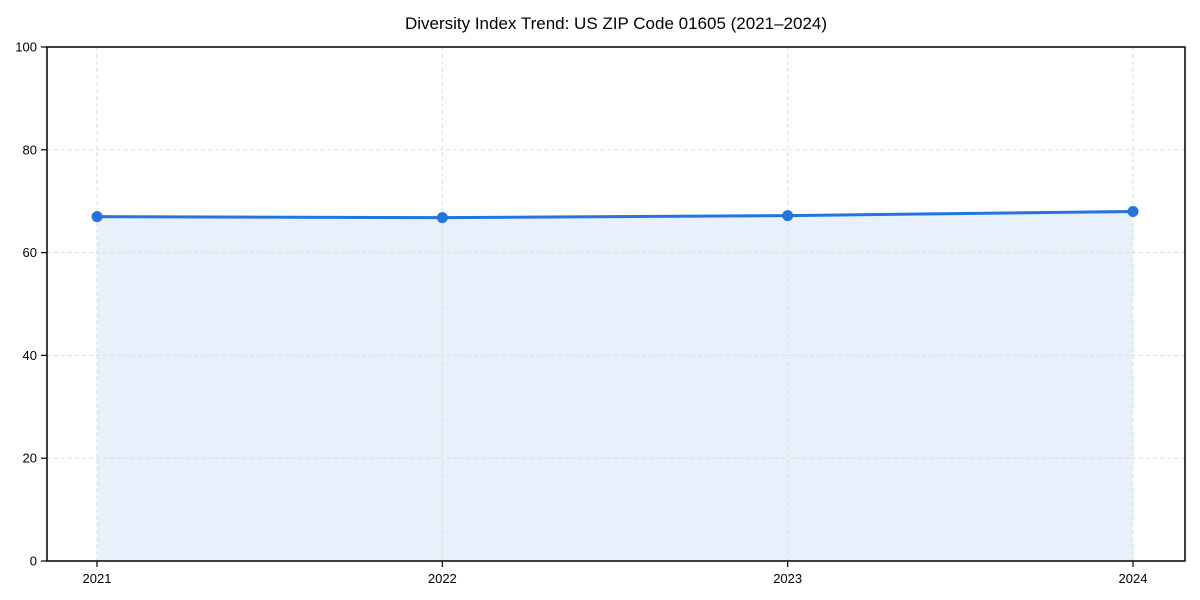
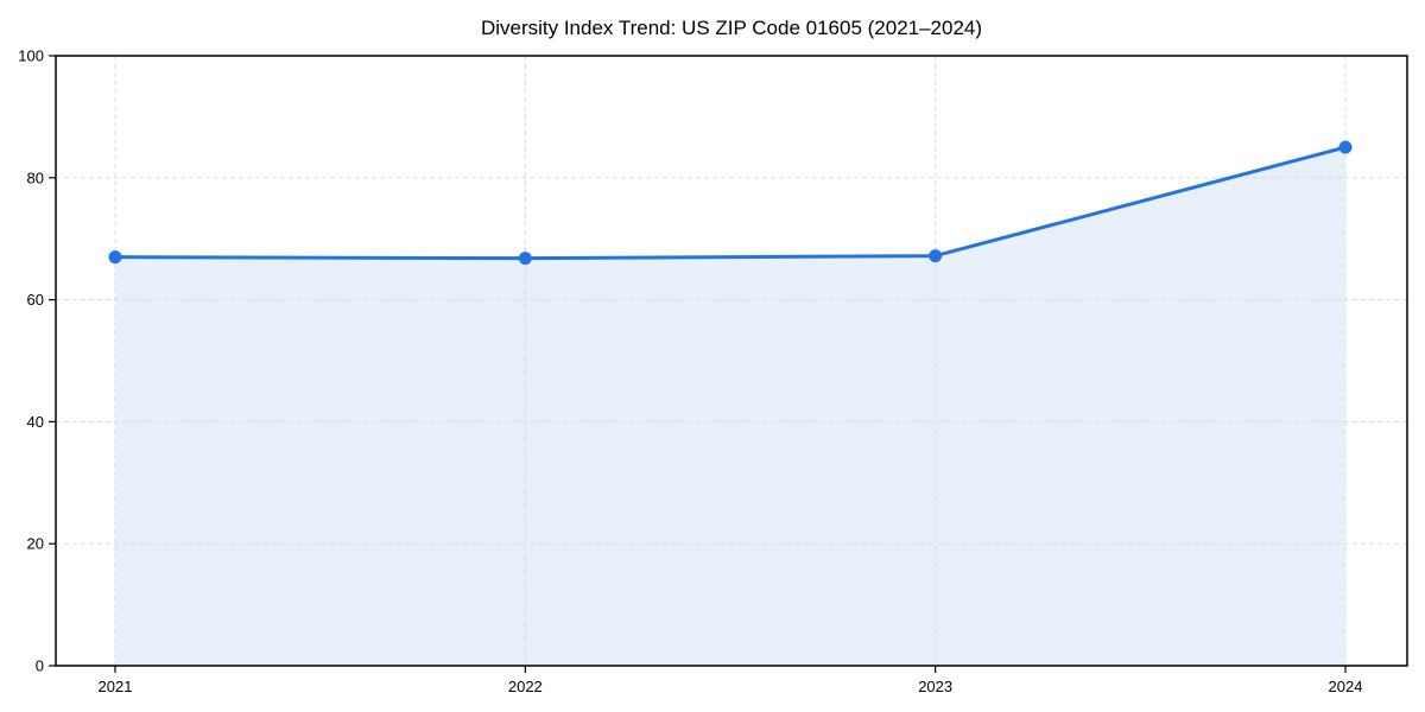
2024: 68 -> 85
